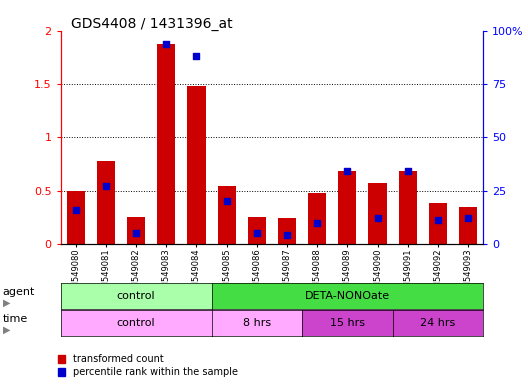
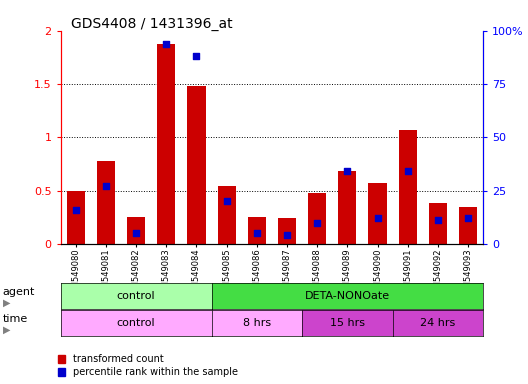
transformed count/GSM549091: 0.68 -> 1.07
